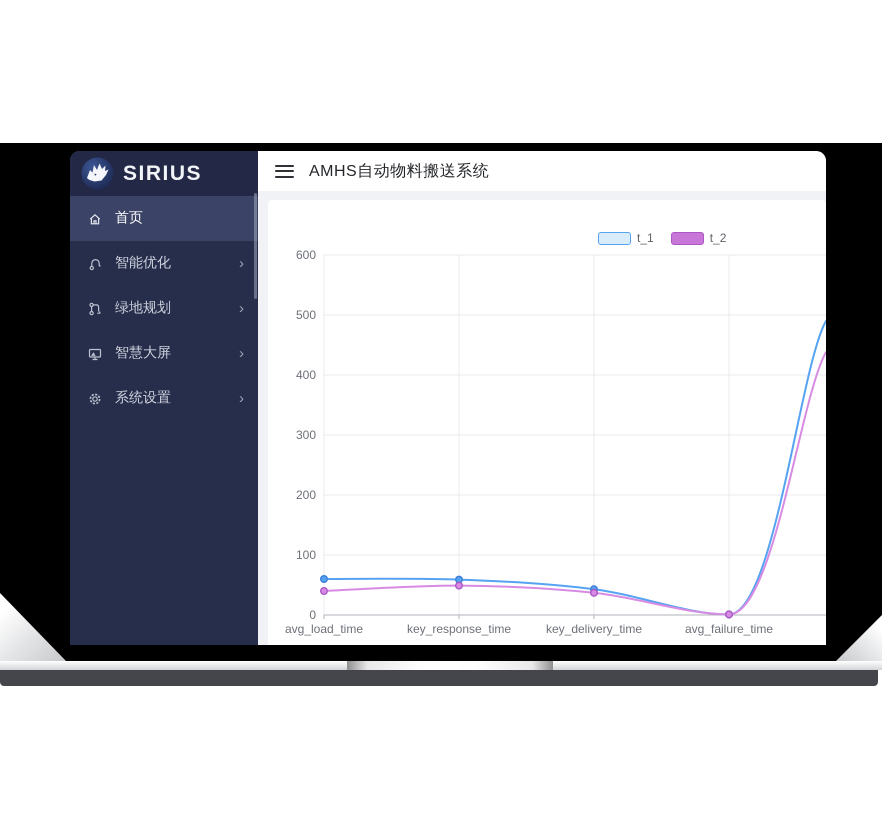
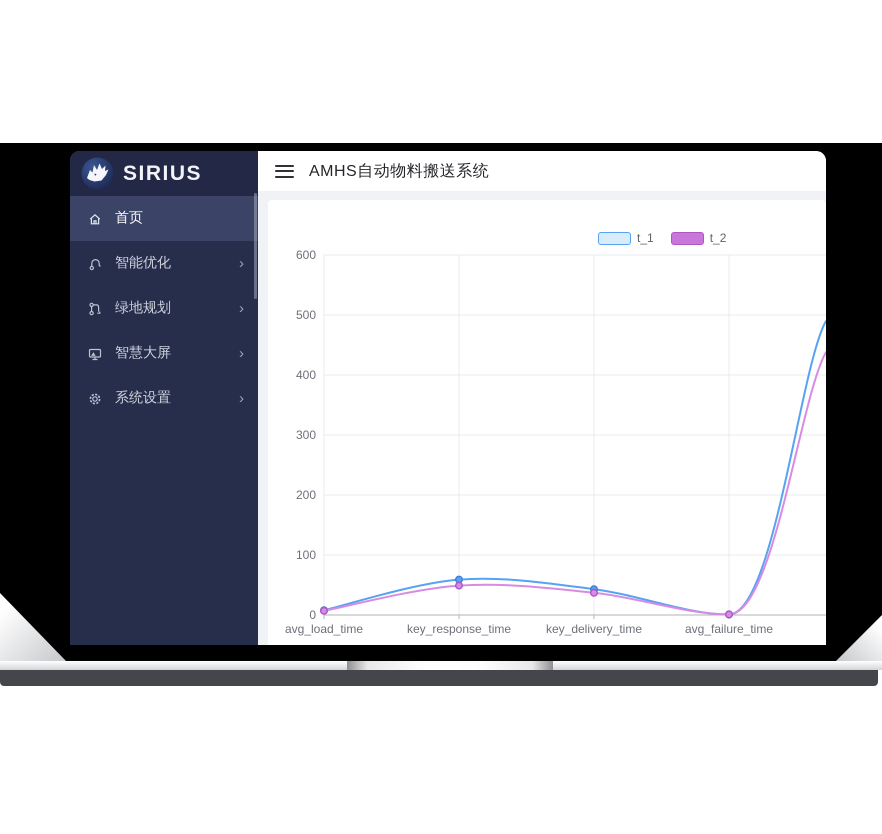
t_1/avg_load_time: 60 -> 10
t_2/avg_load_time: 40 -> 10
